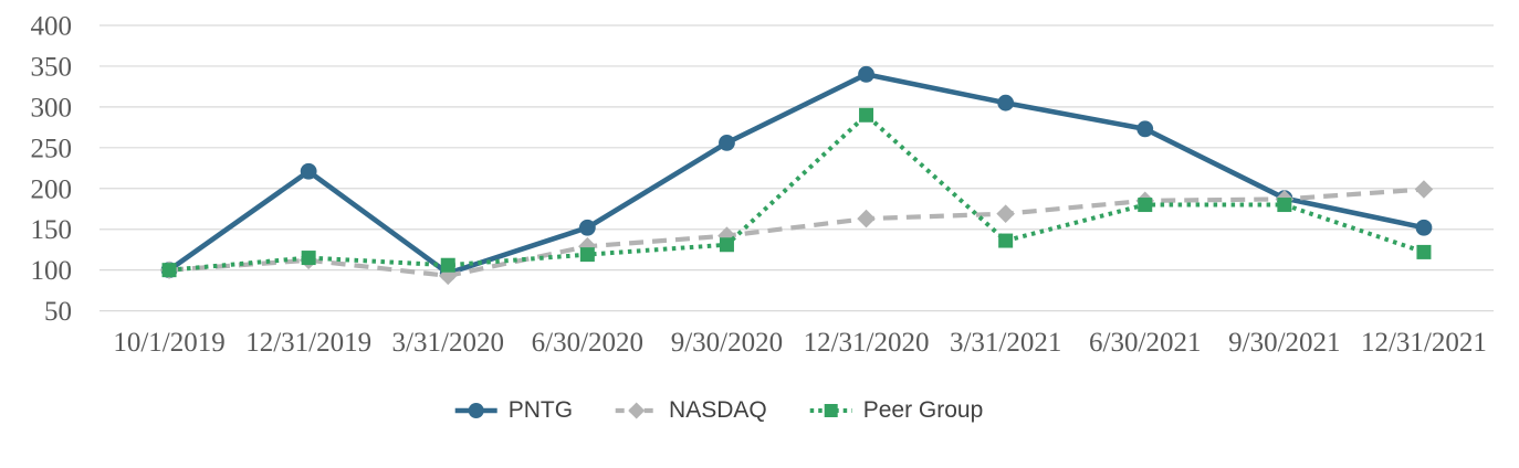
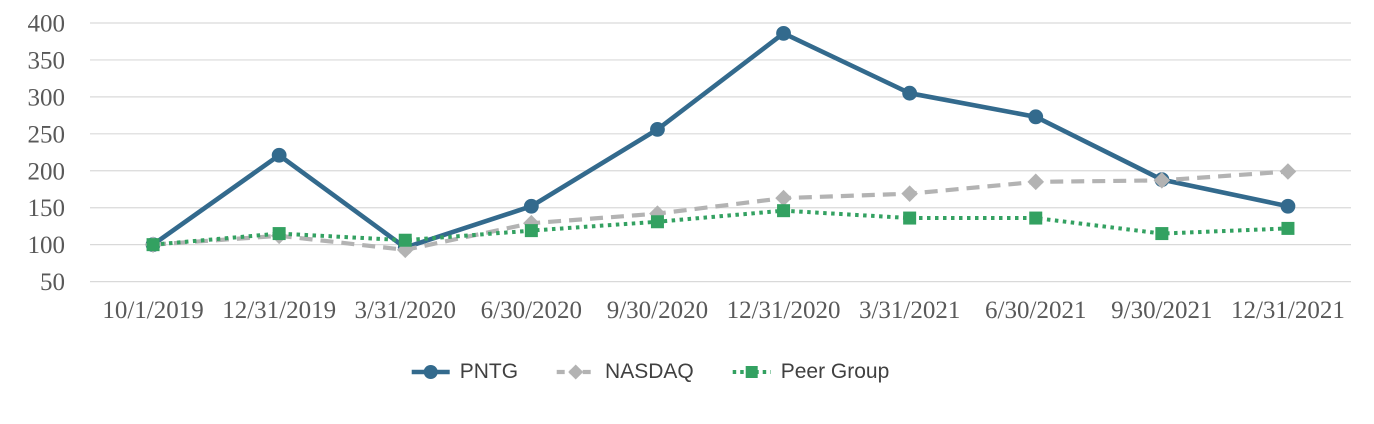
PNTG/12/31/2020: 340 -> 390
Peer Group/12/31/2020: 290 -> 150
Peer Group/6/30/2021: 180 -> 140
Peer Group/9/30/2021: 180 -> 120
